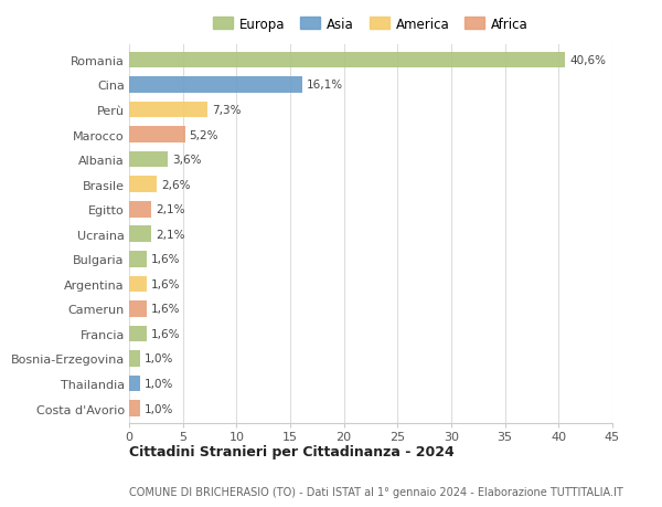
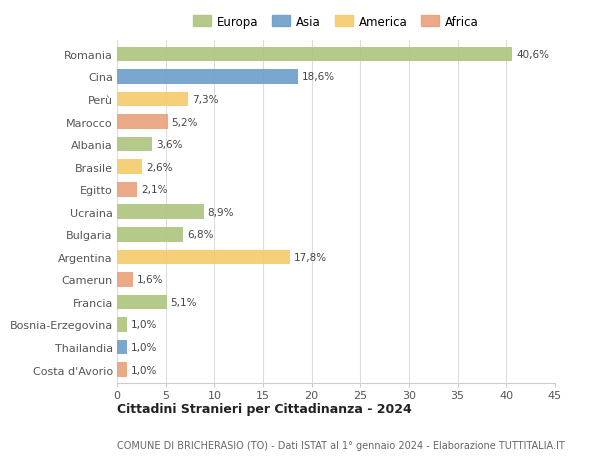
Cina: 16,1% -> 18,6%
Ucraina: 2,1% -> 8,9%
Bulgaria: 1,6% -> 6,8%
Argentina: 1,6% -> 17,8%
Francia: 1,6% -> 5,1%
